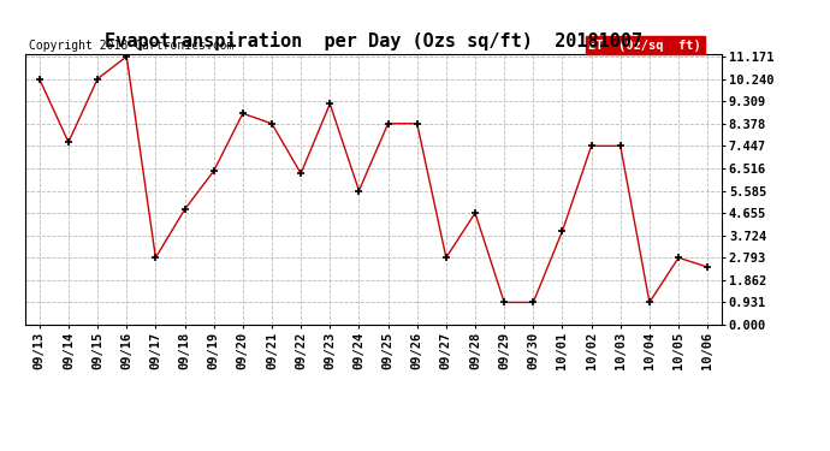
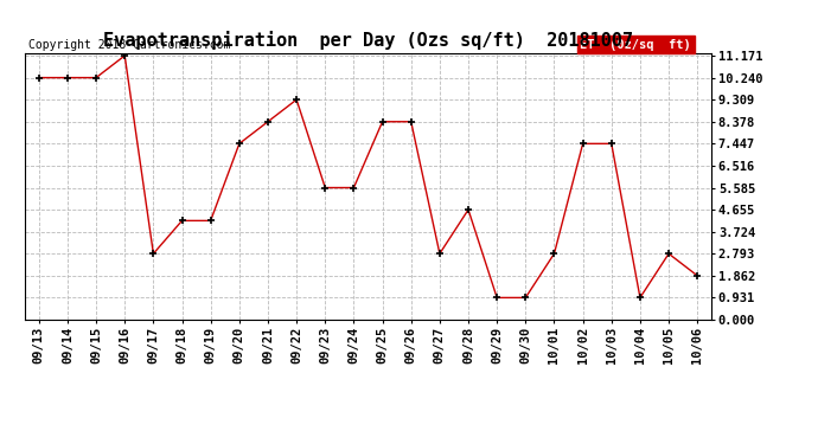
09/14: 7.6 -> 10.2
09/18: 4.8 -> 4.2
09/19: 6.4 -> 4.2
09/20: 8.8 -> 7.4
09/22: 6.3 -> 9.3
09/23: 9.2 -> 5.6
10/01: 3.9 -> 2.8
10/06: 2.4 -> 1.9
